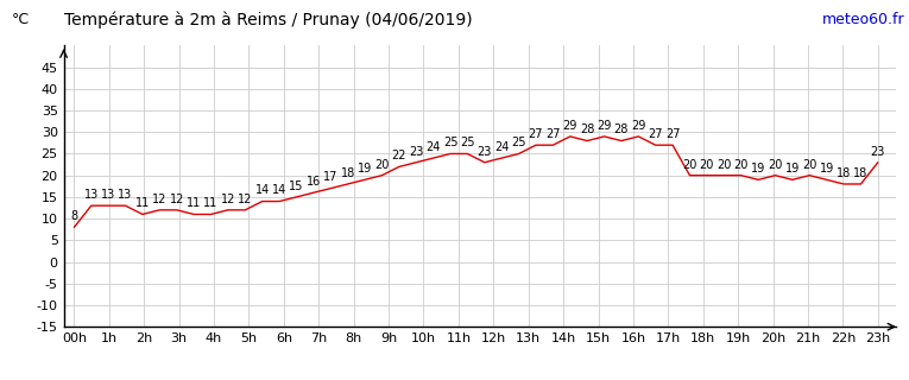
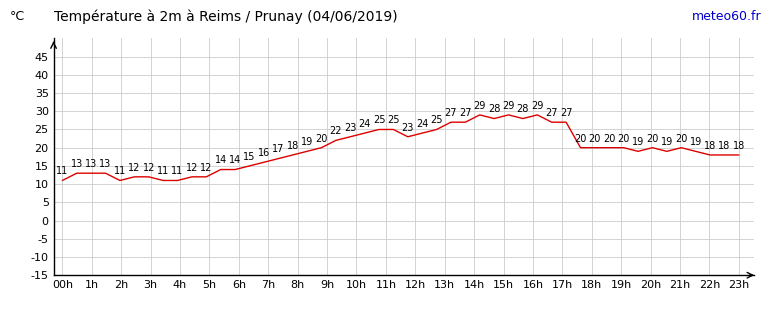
00h: 8 -> 11
23h: 23 -> 18
